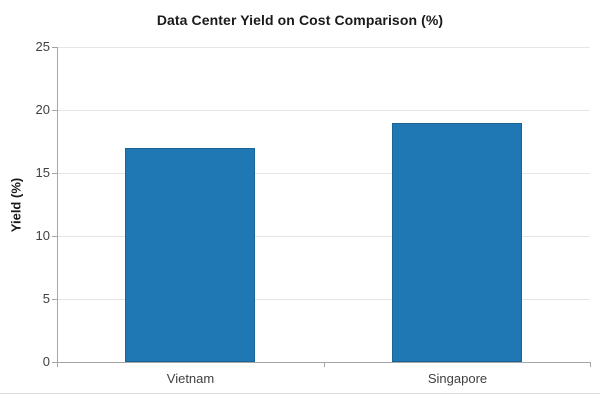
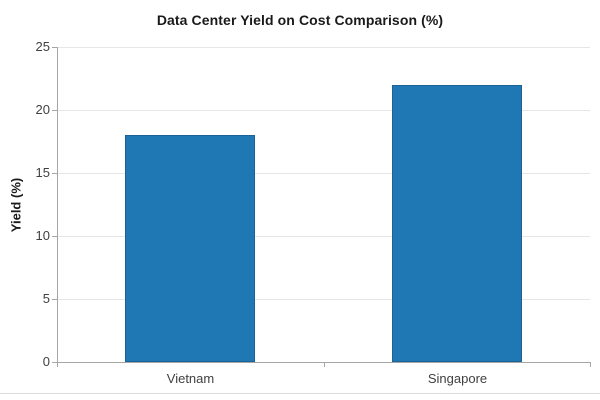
Vietnam: 17 -> 18
Singapore: 19 -> 22
